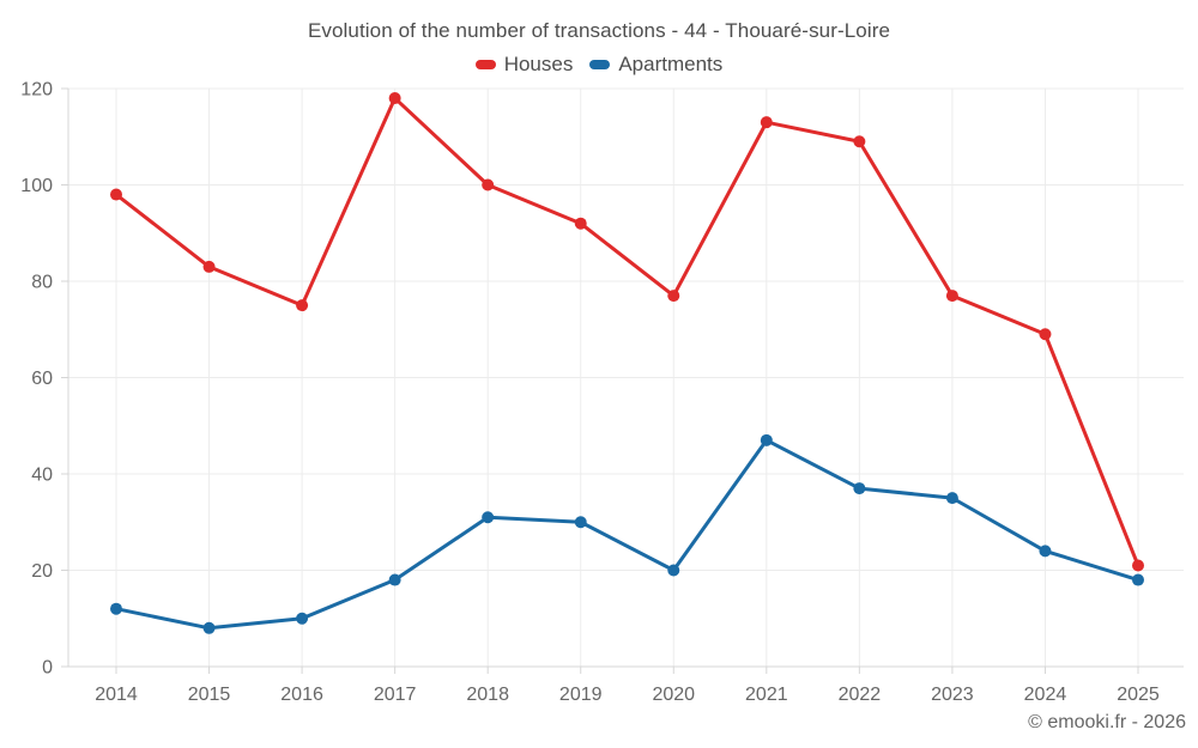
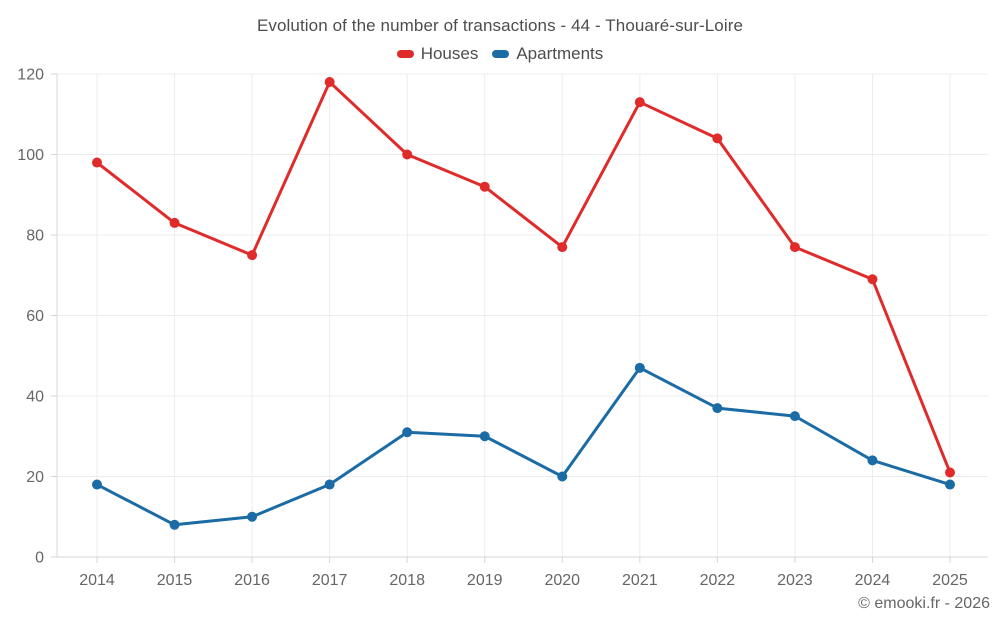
Apartments/2014: 12 -> 18
Houses/2022: 109 -> 104
